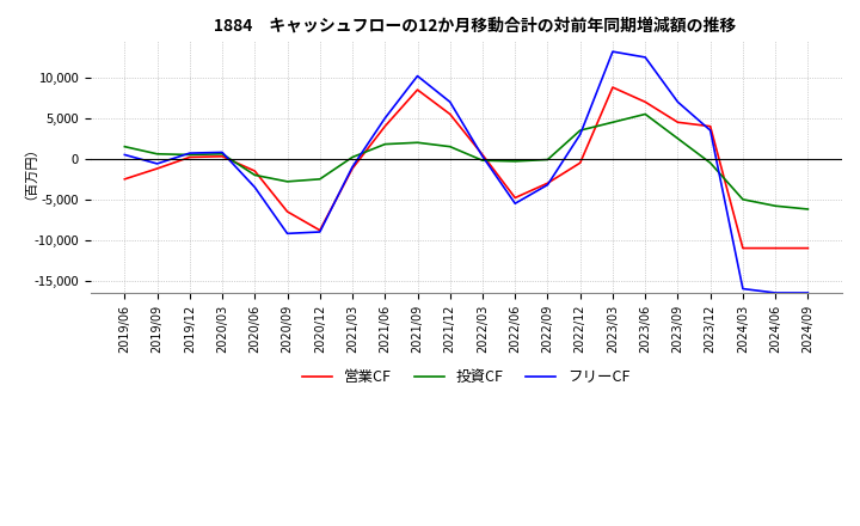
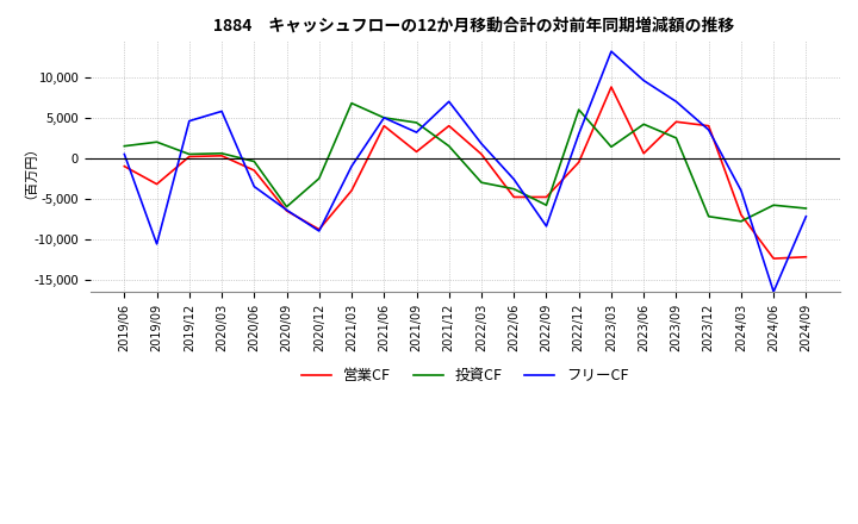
営業CF/2019/06: -2,500 -> -1,000
営業CF/2019/09: -1,200 -> -3,200
投資CF/2019/09: 600 -> 2,000
フリーCF/2019/09: -600 -> -10,600
フリーCF/2019/12: 700 -> 4,600
フリーCF/2020/03: 800 -> 5,800
投資CF/2020/06: -2,000 -> -400
投資CF/2020/09: -2,800 -> -6,000
フリーCF/2020/09: -9,200 -> -6,400
営業CF/2021/03: -1,200 -> -4,000
投資CF/2021/03: 200 -> 6,800
投資CF/2021/06: 1,800 -> 5,000
営業CF/2021/09: 8,500 -> 800
投資CF/2021/09: 2,000 -> 4,400
フリーCF/2021/09: 10,200 -> 3,200
営業CF/2021/12: 5,500 -> 4,000
投資CF/2022/03: -200 -> -3,000
フリーCF/2022/03: 300 -> 1,800
投資CF/2022/06: -300 -> -3,800
フリーCF/2022/06: -5,500 -> -2,600
営業CF/2022/09: -3,000 -> -4,800
投資CF/2022/09: -100 -> -5,800
フリーCF/2022/09: -3,200 -> -8,400
投資CF/2022/12: 3,500 -> 6,000
投資CF/2023/03: 4,500 -> 1,400
営業CF/2023/06: 7,000 -> 600
投資CF/2023/06: 5,500 -> 4,200
フリーCF/2023/06: 12,500 -> 9,600
投資CF/2023/12: -500 -> -7,200
営業CF/2024/03: -11,000 -> -7,000
投資CF/2024/03: -5,000 -> -7,800
フリーCF/2024/03: -16,000 -> -4,000
営業CF/2024/06: -11,000 -> -12,400
営業CF/2024/09: -11,000 -> -12,200
フリーCF/2024/09: -16,500 -> -7,200
